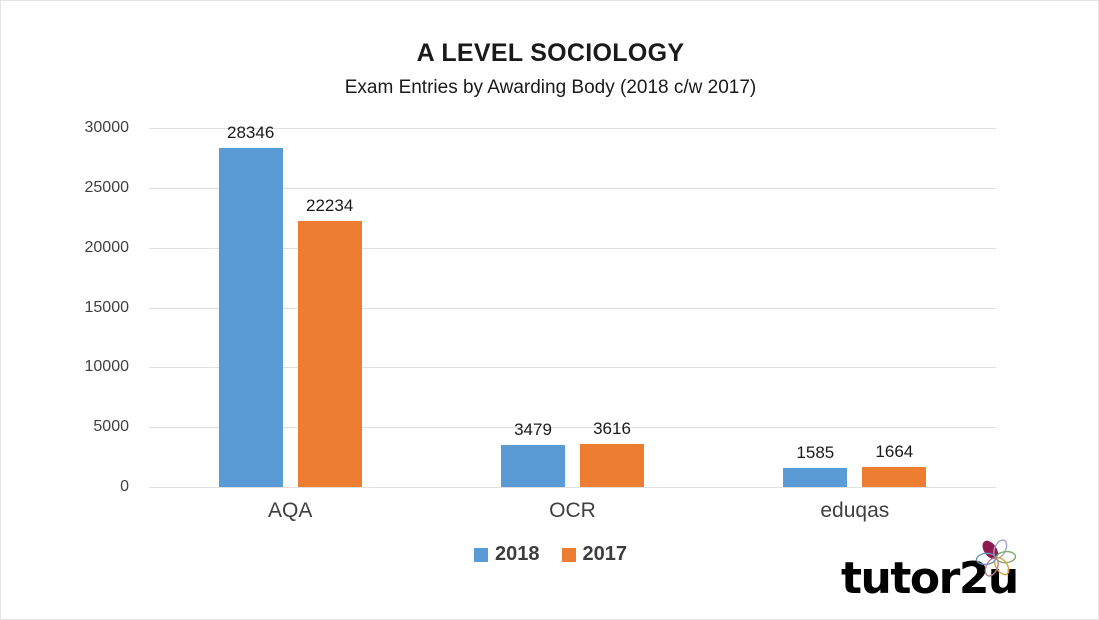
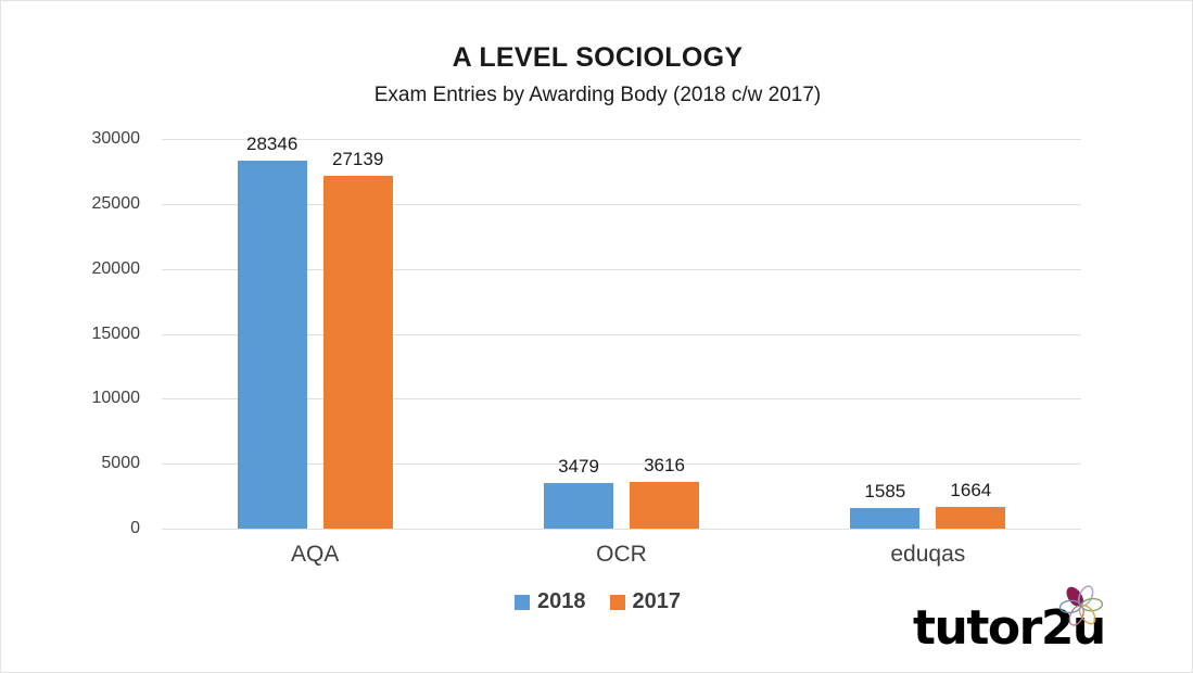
2017/AQA: 22234 -> 27139
